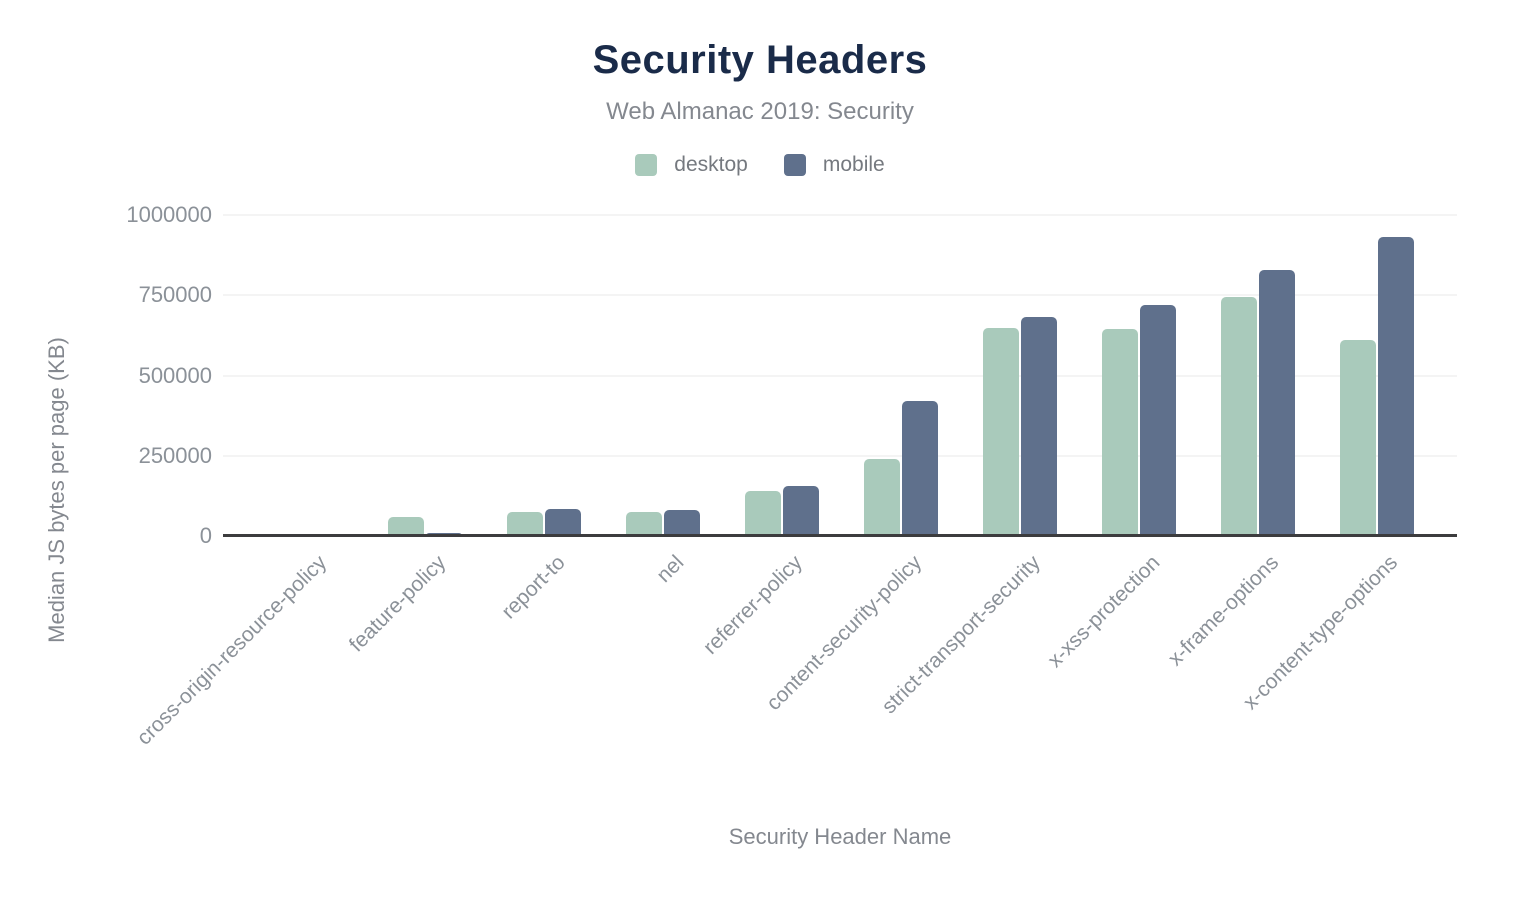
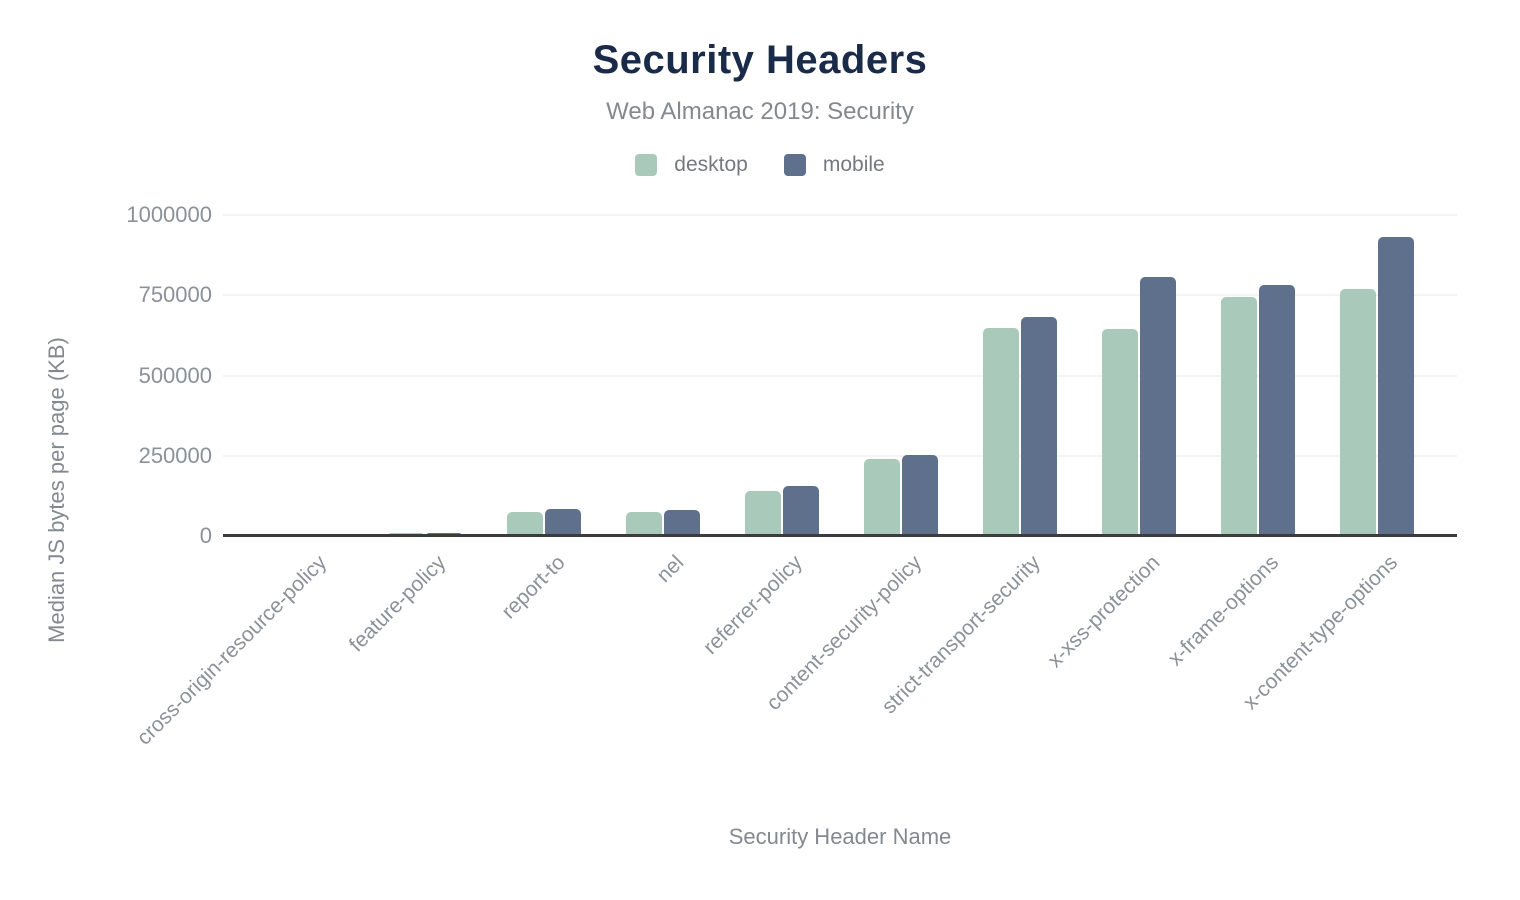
desktop/feature-policy: 60000 -> 10000
mobile/content-security-policy: 420000 -> 250000
mobile/x-xss-protection: 720000 -> 810000
mobile/x-frame-options: 830000 -> 780000
desktop/x-content-type-options: 610000 -> 770000
